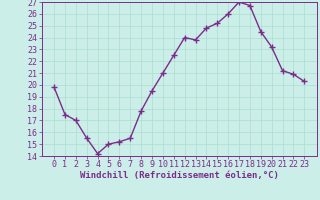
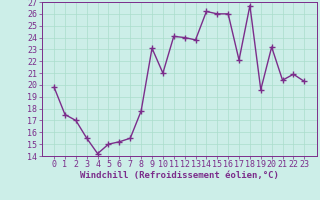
9: 19.5 -> 23.1
11: 22.5 -> 24.1
14: 24.8 -> 26.2
15: 25.2 -> 26.0
17: 27.0 -> 22.1
19: 24.5 -> 19.6
21: 21.2 -> 20.4
